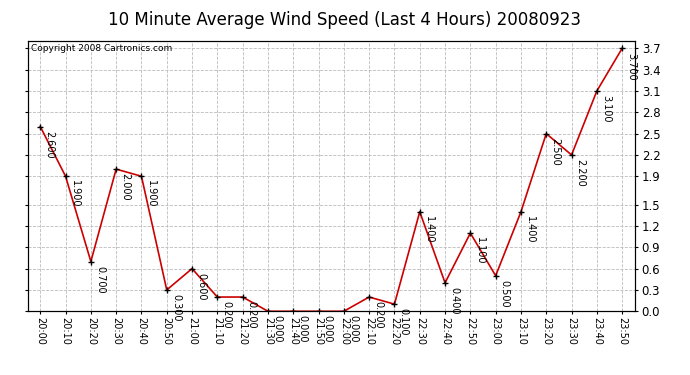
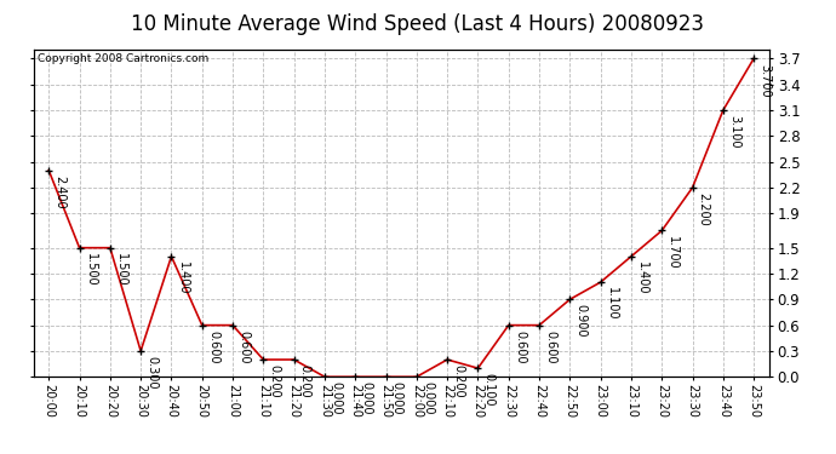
20:00: 2.600 -> 2.400
20:10: 1.900 -> 1.500
20:20: 0.700 -> 1.500
20:30: 2.000 -> 0.300
20:40: 1.900 -> 1.400
20:50: 0.300 -> 0.600
22:30: 1.400 -> 0.600
22:40: 0.400 -> 0.600
22:50: 1.100 -> 0.900
23:00: 0.500 -> 1.100
23:20: 2.500 -> 1.700
